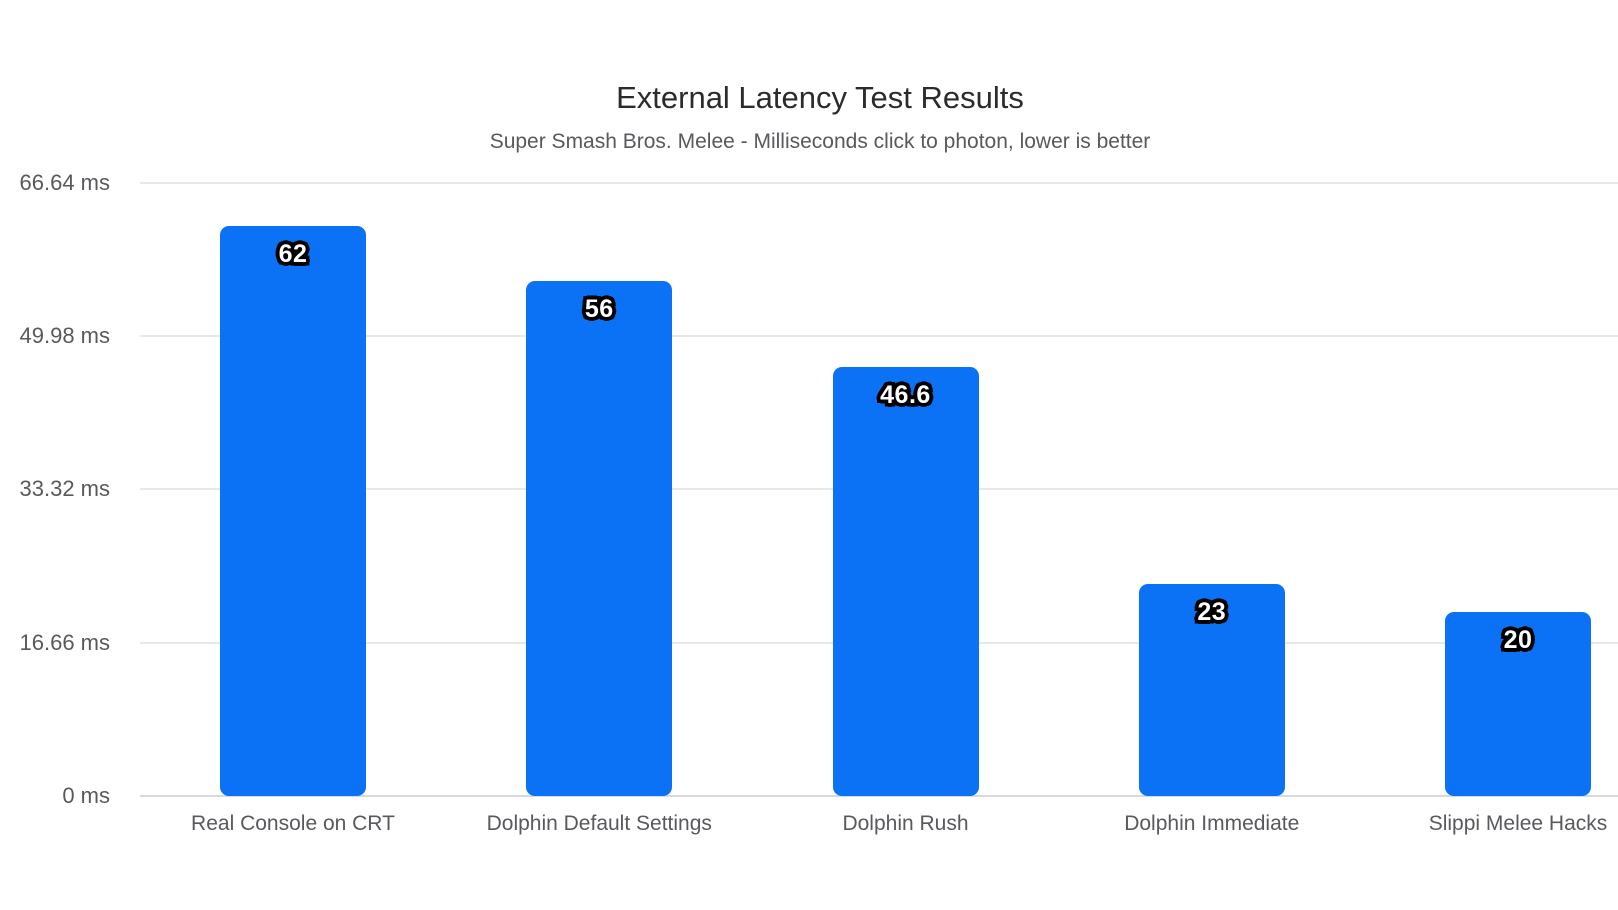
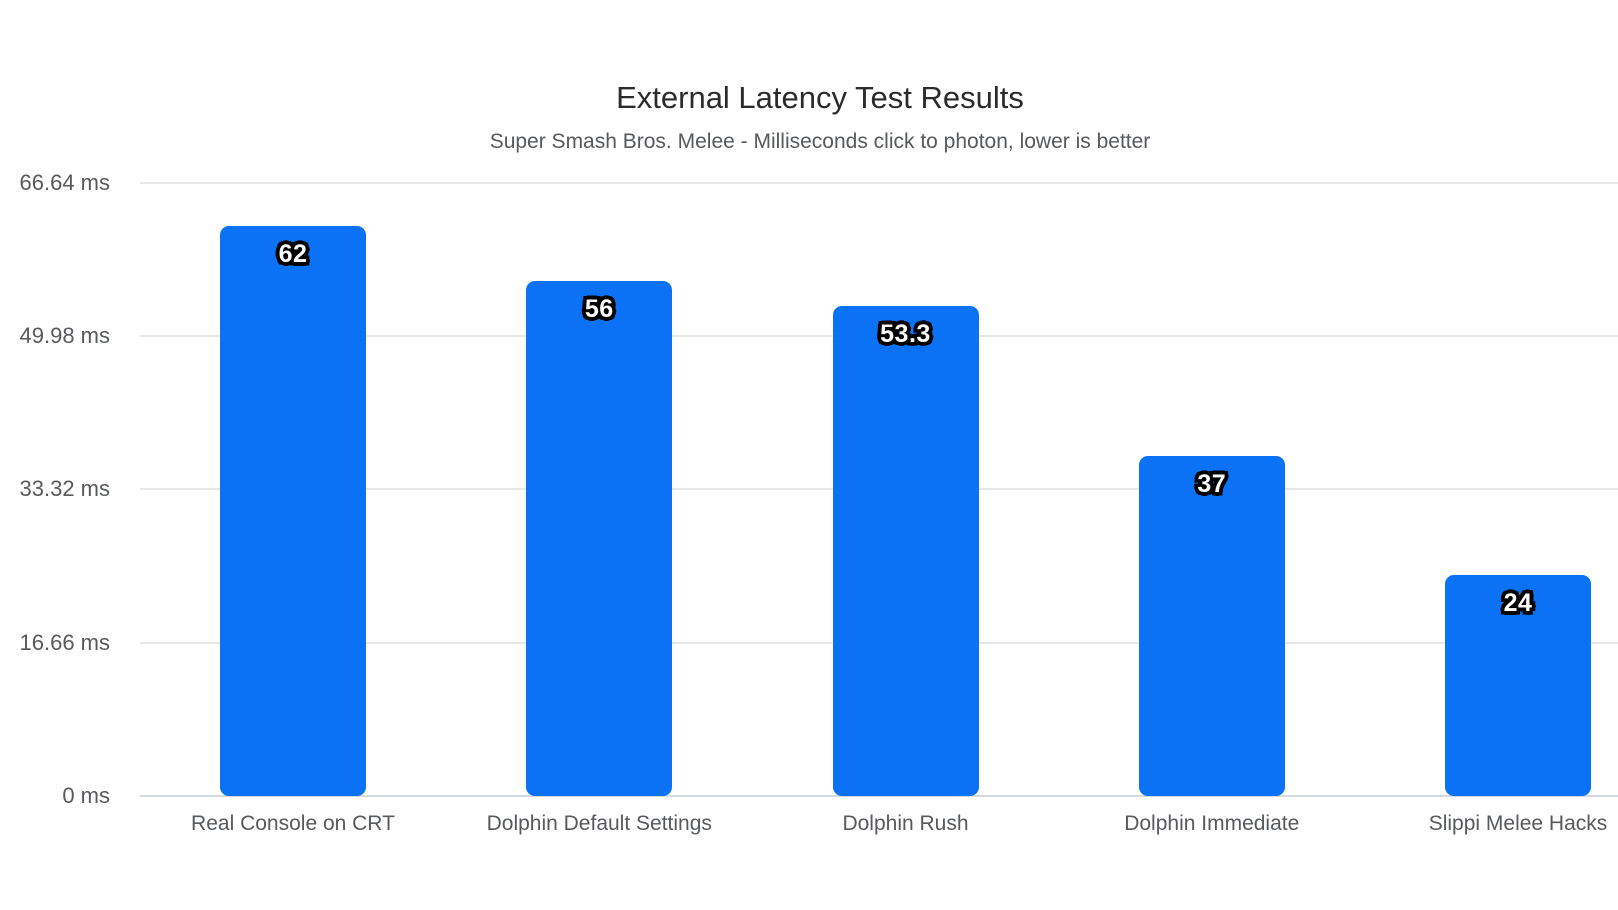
Dolphin Rush: 46.6 -> 53.3
Dolphin Immediate: 23 -> 37
Slippi Melee Hacks: 20 -> 24
